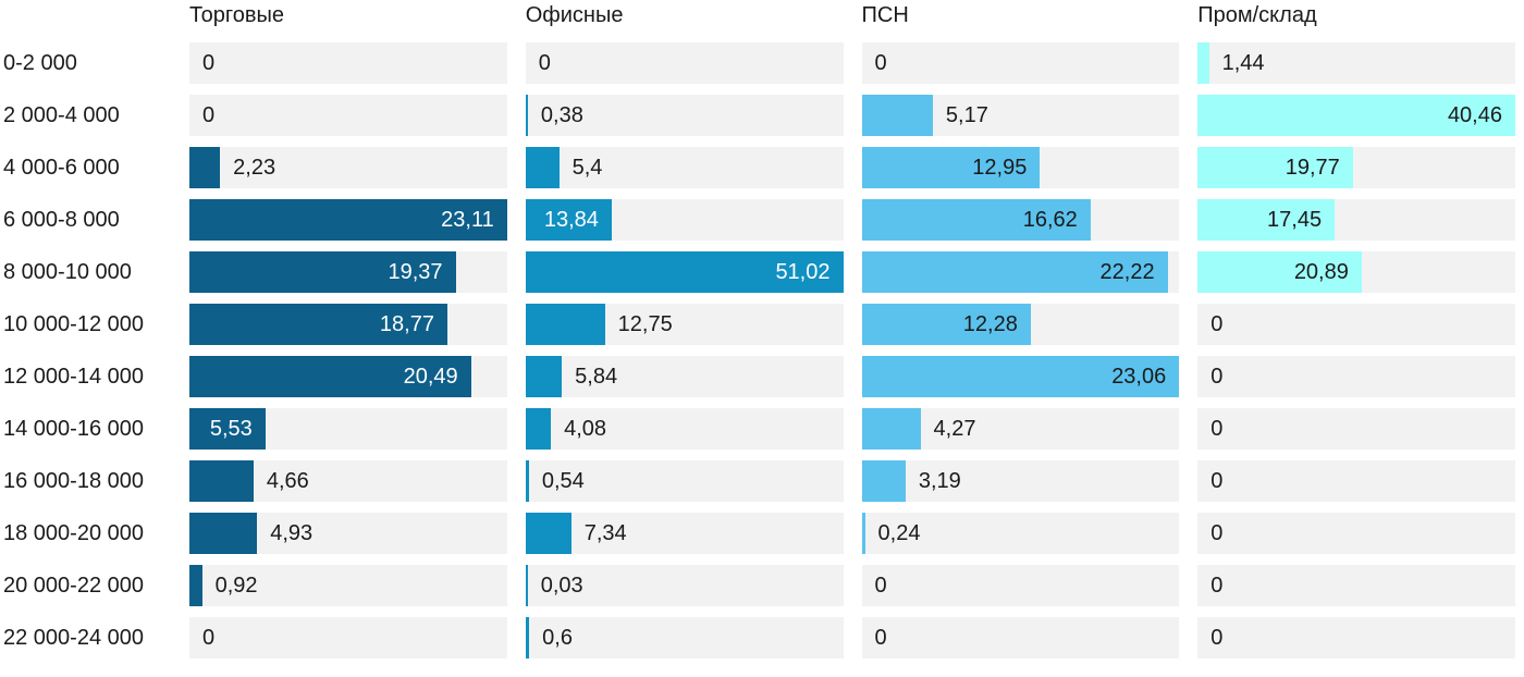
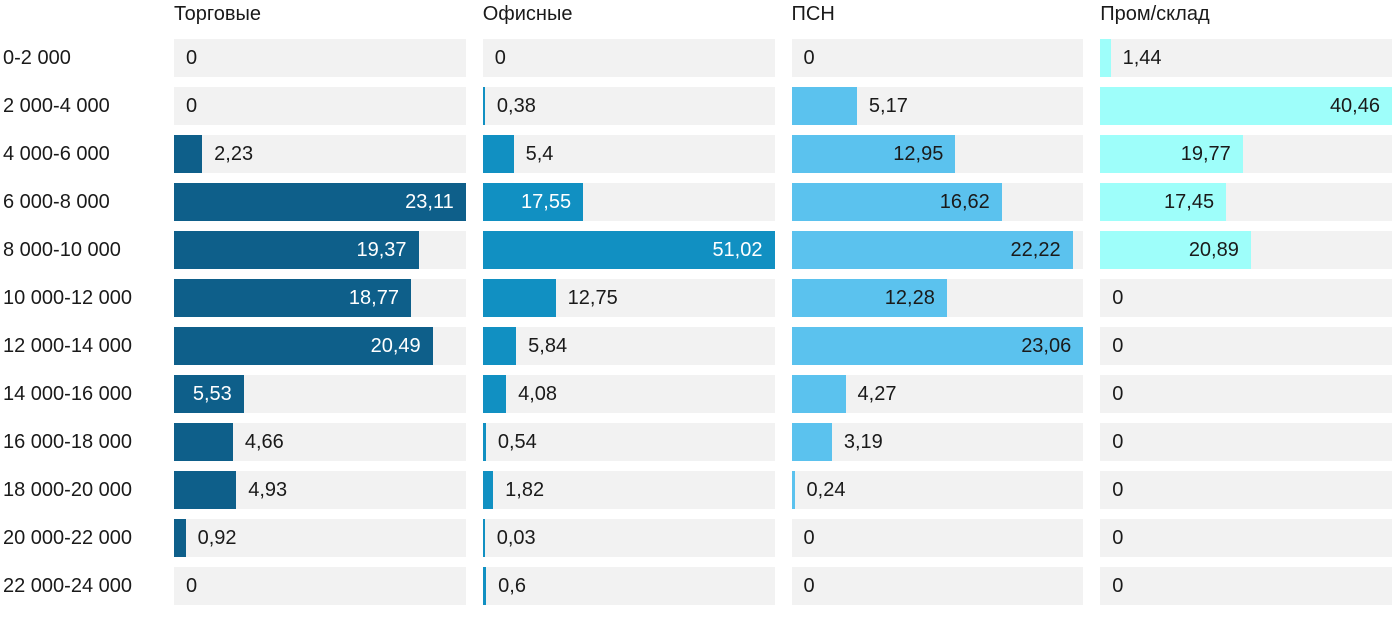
Офисные/6 000-8 000: 13,84 -> 17,55
Офисные/18 000-20 000: 7,34 -> 1,82
